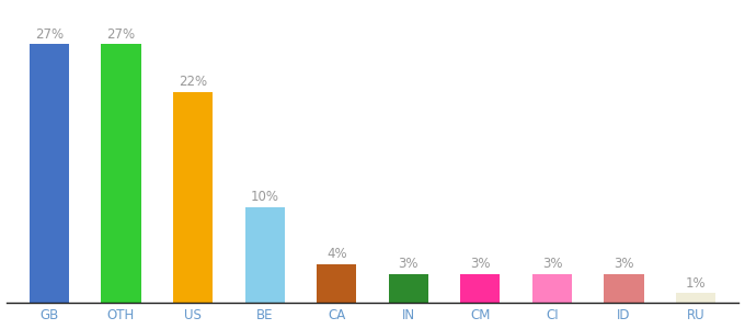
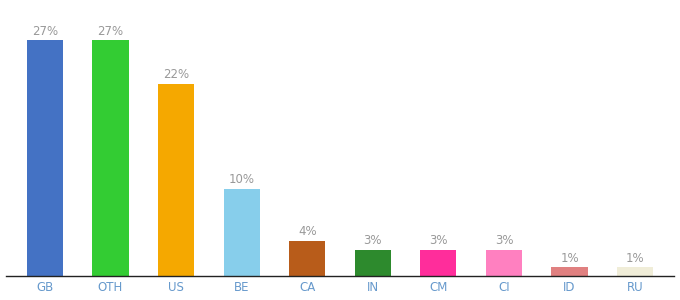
ID: 3% -> 1%
